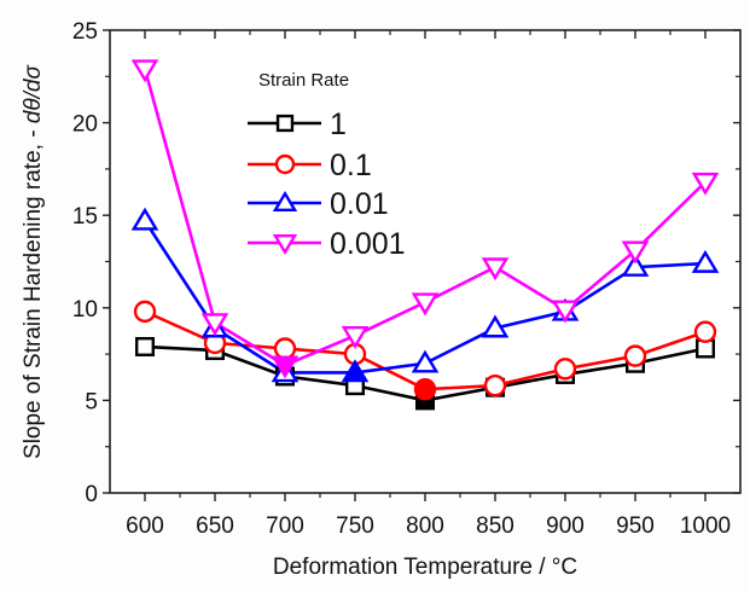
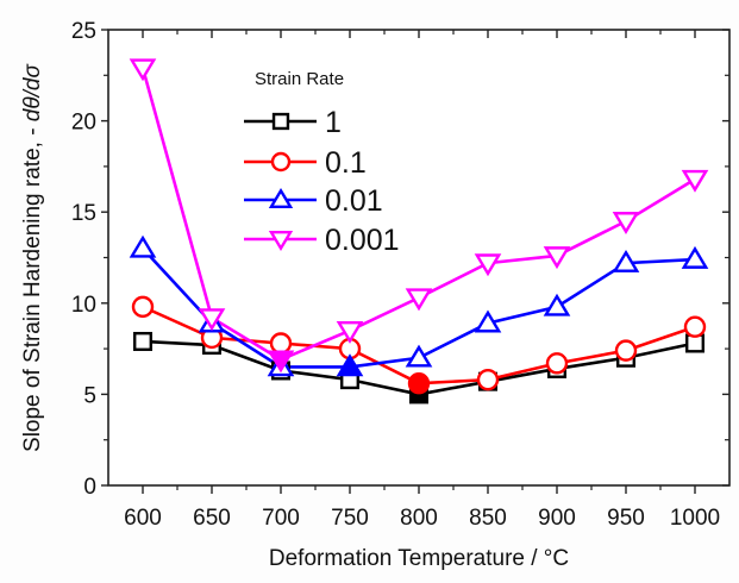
0.01/600: 14.7 -> 13.0
0.001/900: 9.9 -> 12.6
0.001/950: 13.1 -> 14.5
